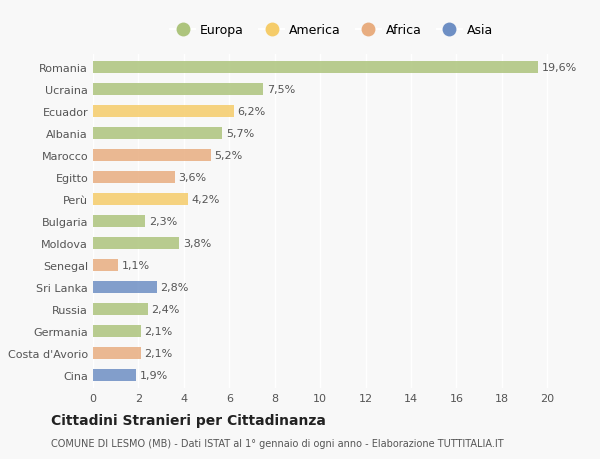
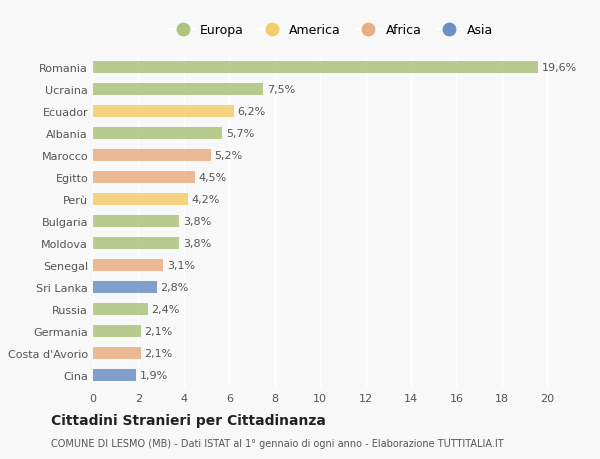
Egitto: 3,6% -> 4,5%
Bulgaria: 2,3% -> 3,8%
Senegal: 1,1% -> 3,1%
